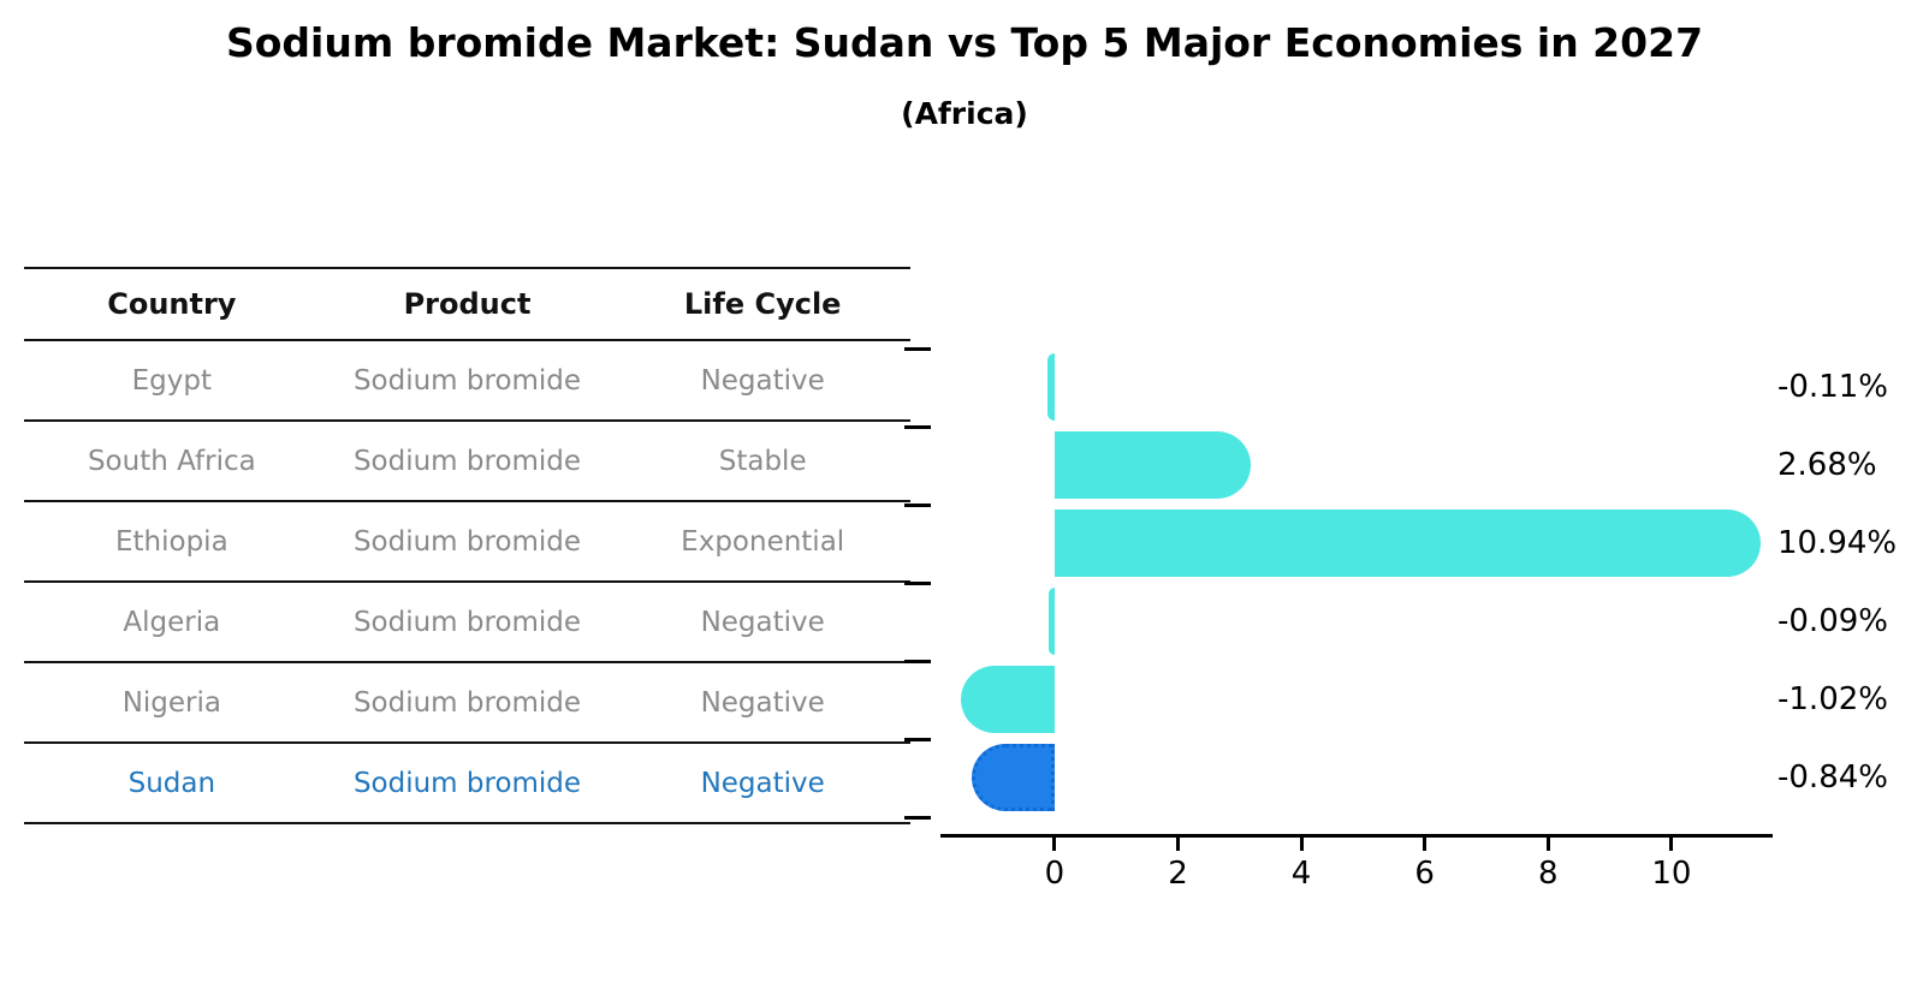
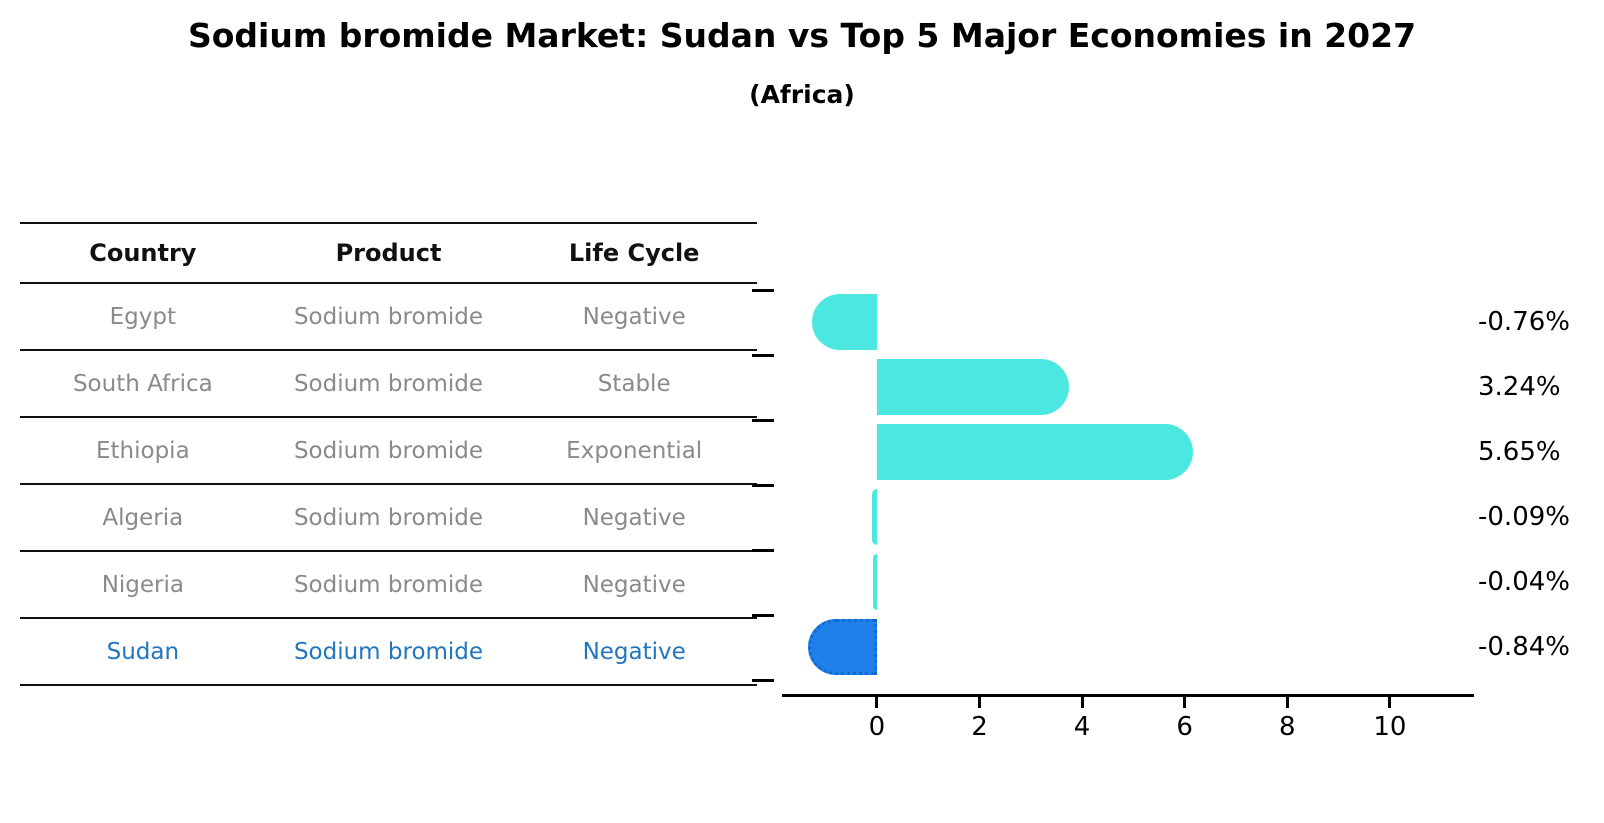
Egypt: -0.11% -> -0.76%
South Africa: 2.68% -> 3.24%
Ethiopia: 10.94% -> 5.65%
Nigeria: -1.02% -> -0.04%
